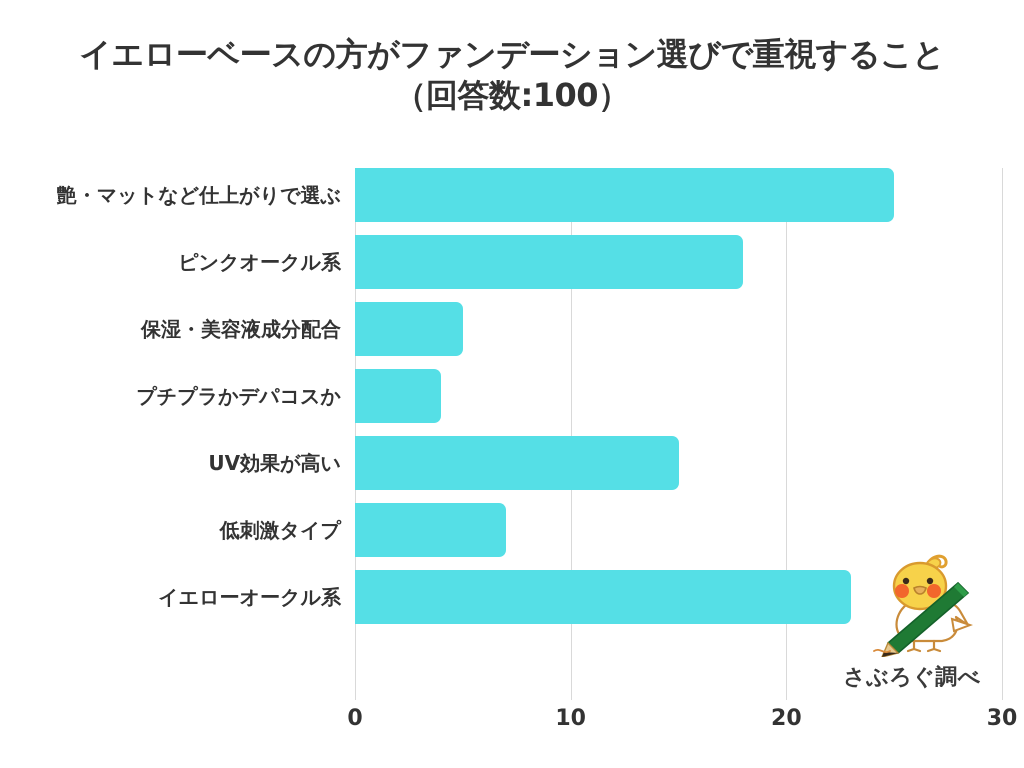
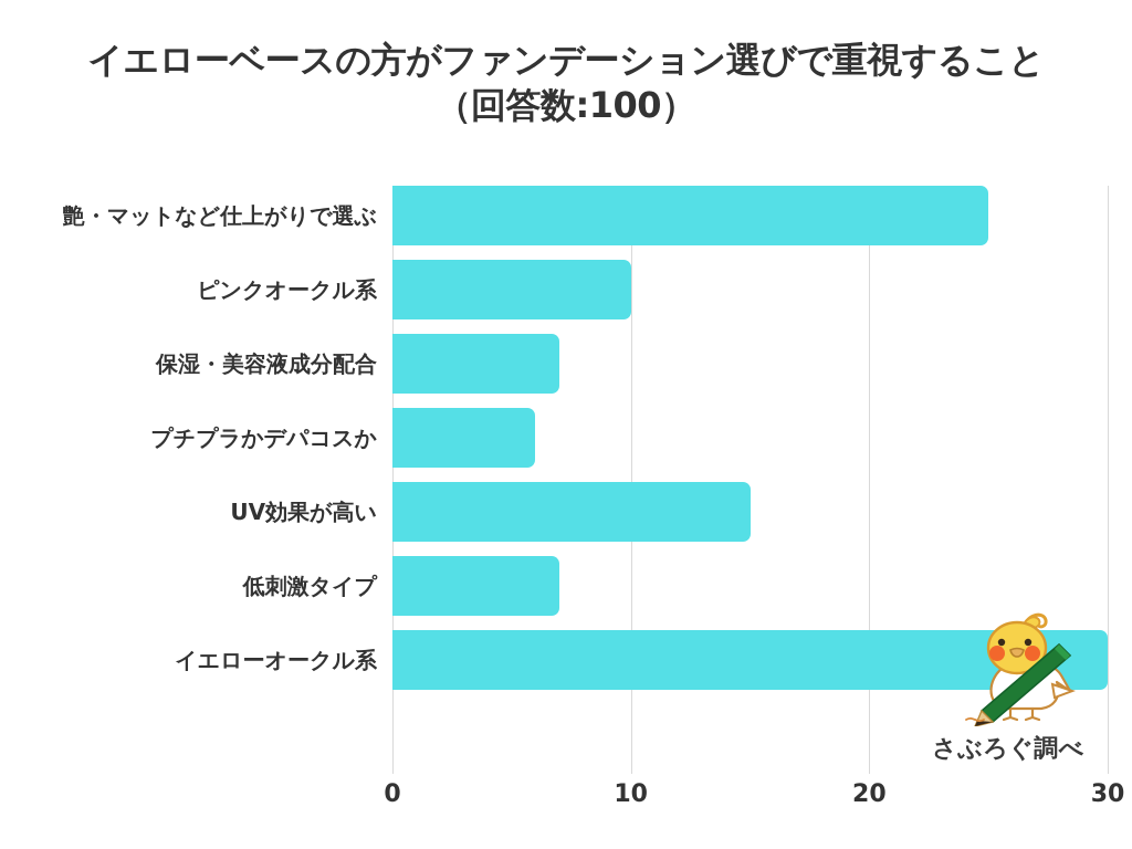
ピンクオークル系: 18 -> 10
保湿・美容液成分配合: 5 -> 7
プチプラかデパコスか: 4 -> 6
イエローオークル系: 23 -> 30
